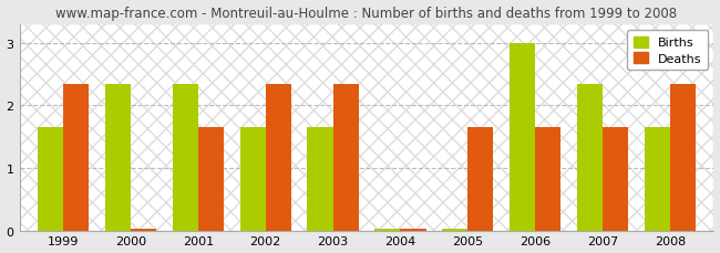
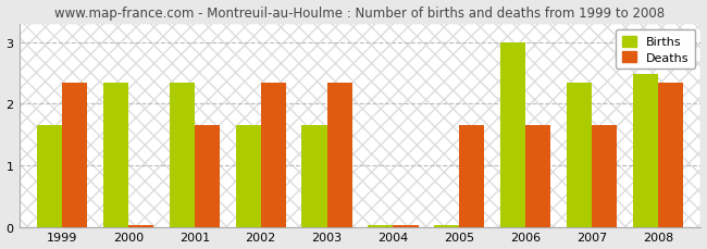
Births/2008: 1.65 -> 2.48
